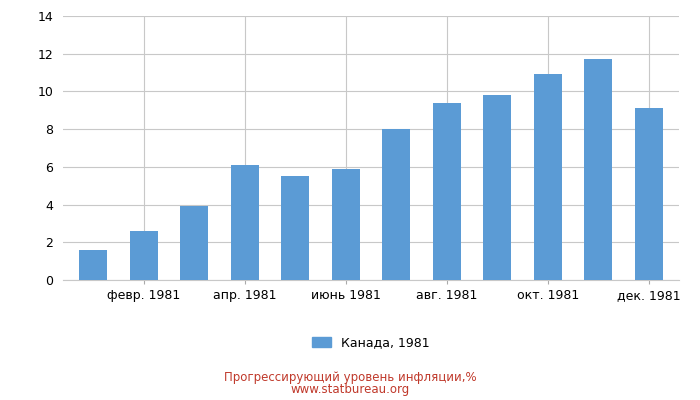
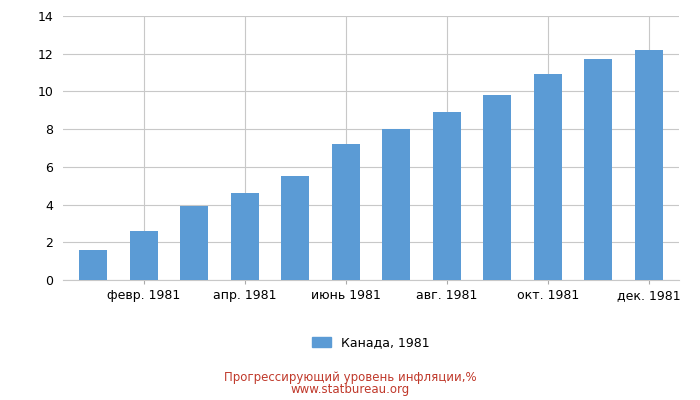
апр. 1981: 6.1 -> 4.6
июнь 1981: 5.9 -> 7.2
авг. 1981: 9.4 -> 8.9
дек. 1981: 9.1 -> 12.2
